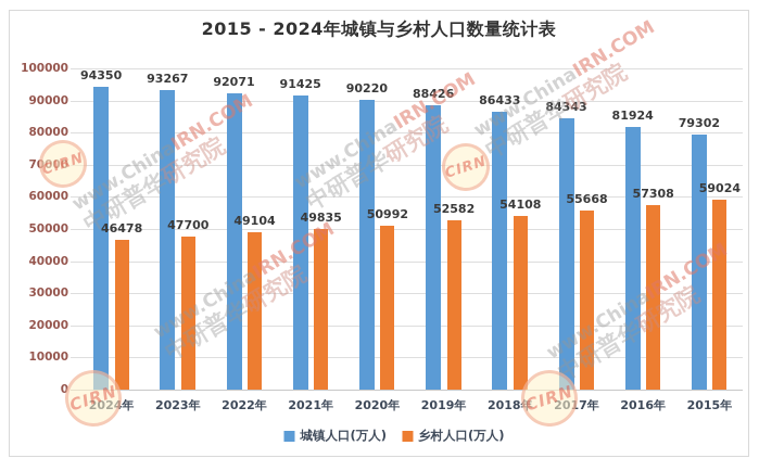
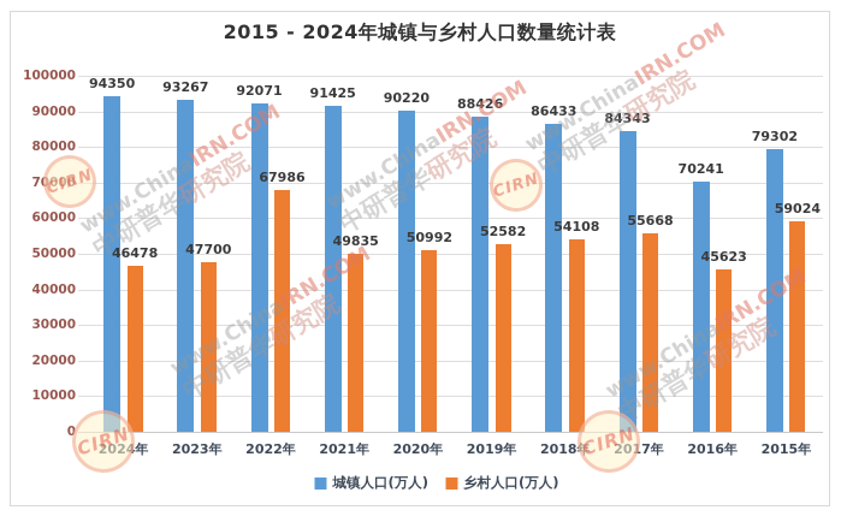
乡村人口(万人)/2022年: 49104 -> 67986
城镇人口(万人)/2016年: 81924 -> 70241
乡村人口(万人)/2016年: 57308 -> 45623
